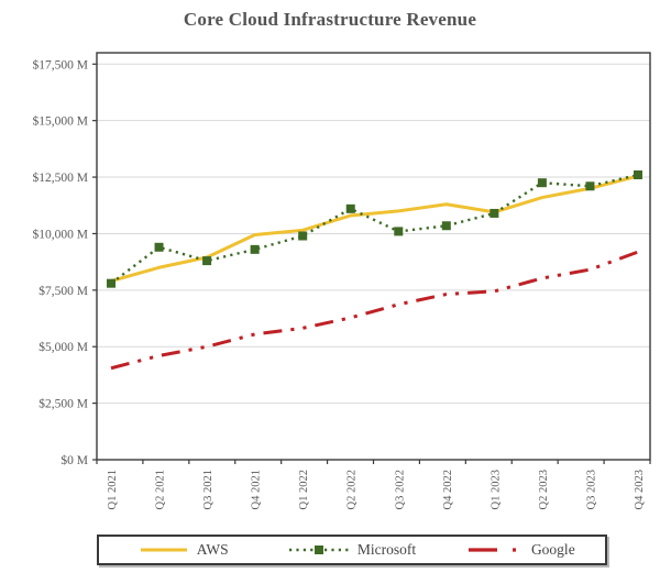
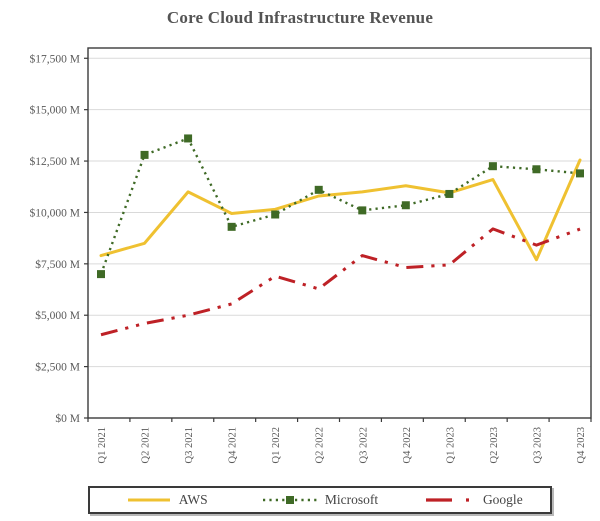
Microsoft/Q1 2021: $7800M -> $7000M
Microsoft/Q2 2021: $9400M -> $12800M
AWS/Q3 2021: $9000M -> $11000M
Microsoft/Q3 2021: $8800M -> $13600M
Google/Q1 2022: $5800M -> $6900M
Google/Q3 2022: $6900M -> $7900M
Google/Q2 2023: $8000M -> $9200M
AWS/Q3 2023: $12000M -> $7700M
Microsoft/Q4 2023: $12600M -> $11900M
